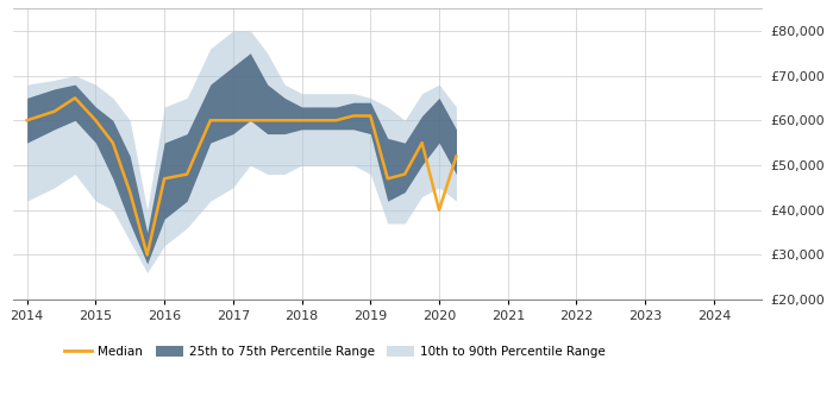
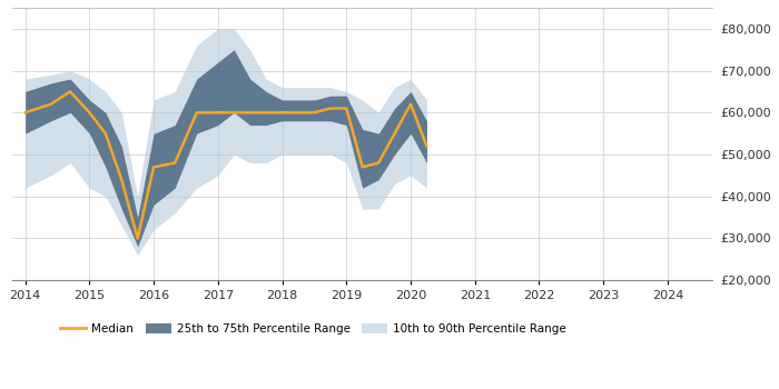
Median/2020: £40,000 -> £62,000
